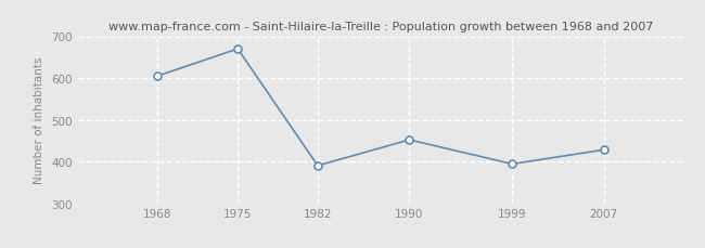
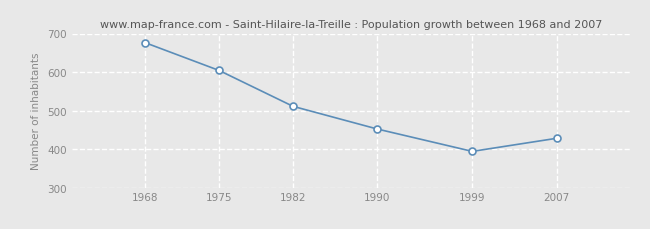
1968: 605 -> 676
1975: 670 -> 604
1982: 390 -> 511
